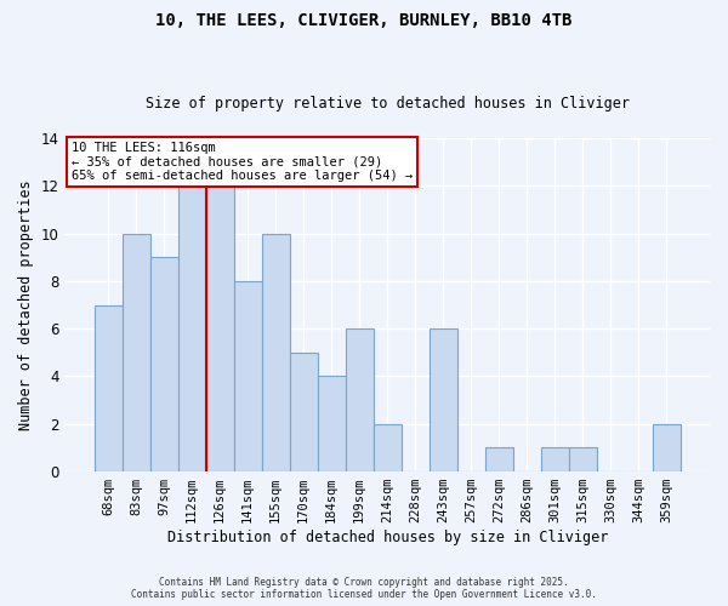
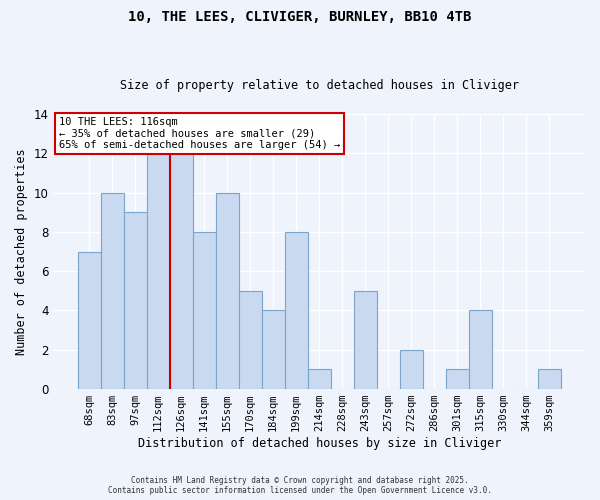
199sqm: 6 -> 8
214sqm: 2 -> 1
243sqm: 6 -> 5
272sqm: 1 -> 2
315sqm: 1 -> 4
359sqm: 2 -> 1
